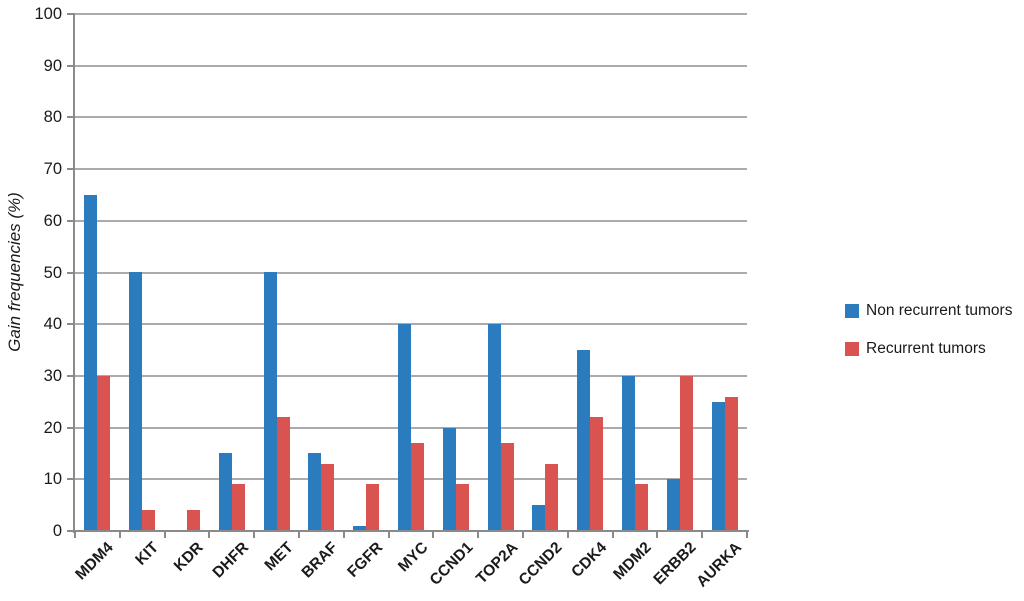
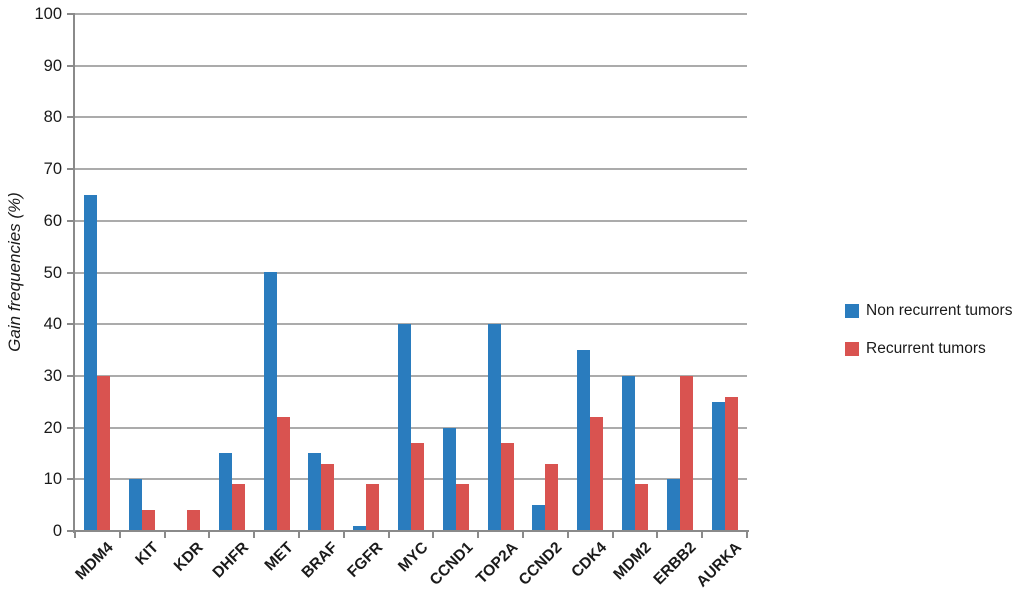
Non recurrent tumors/KIT: 50 -> 10
